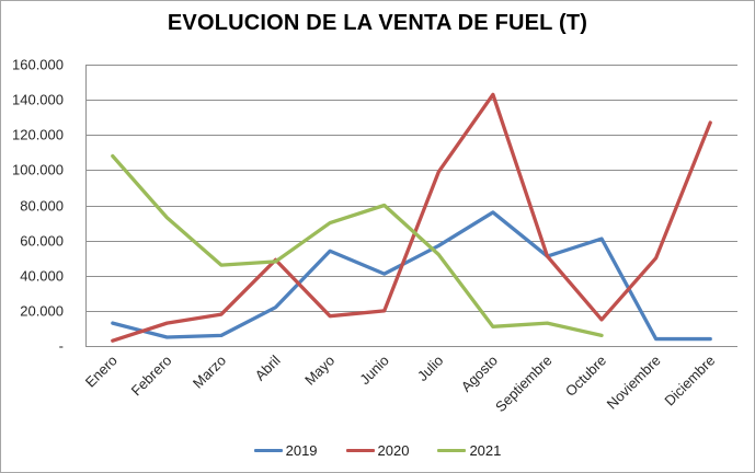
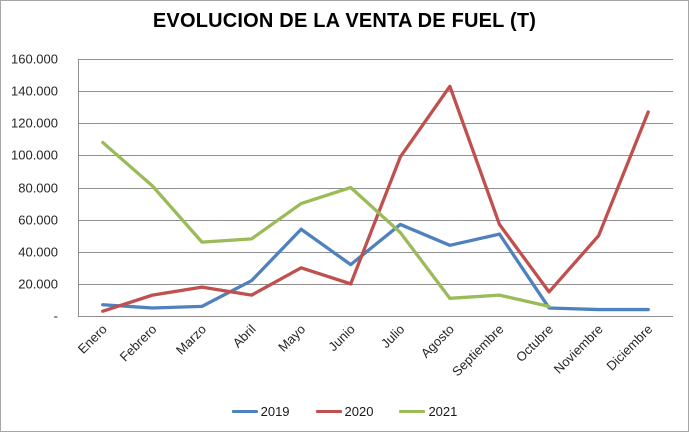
2019/Enero: 13000 -> 7000
2021/Febrero: 73000 -> 81000
2020/Abril: 49000 -> 13000
2020/Mayo: 17000 -> 30000
2019/Junio: 41000 -> 32000
2019/Agosto: 76000 -> 44000
2020/Septiembre: 51000 -> 57000
2019/Octubre: 61000 -> 5000
